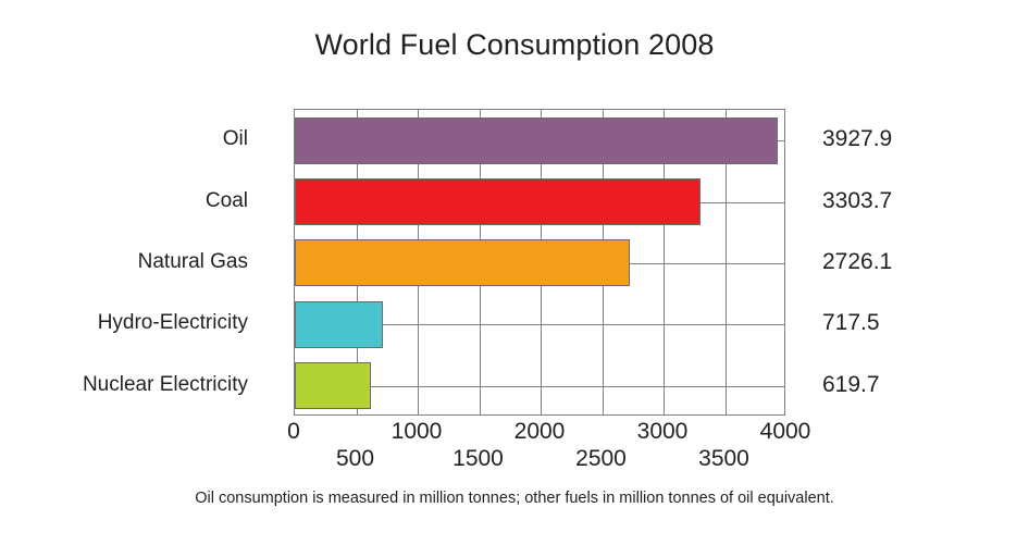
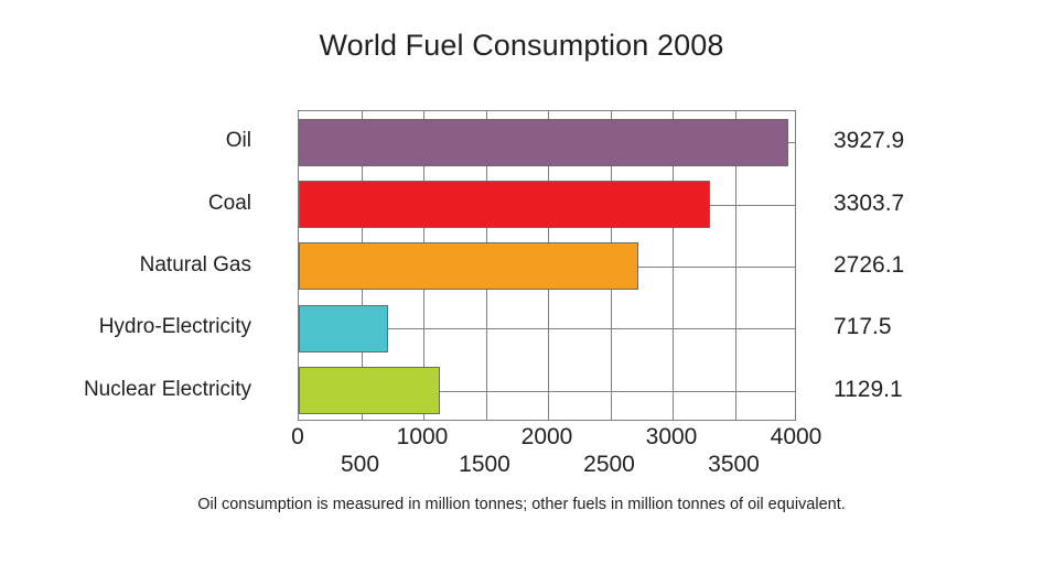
Nuclear Electricity: 619.7 -> 1129.1
